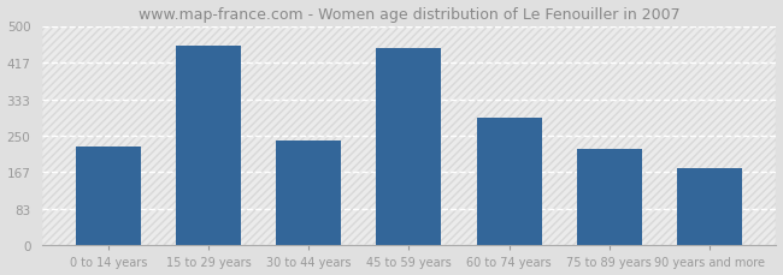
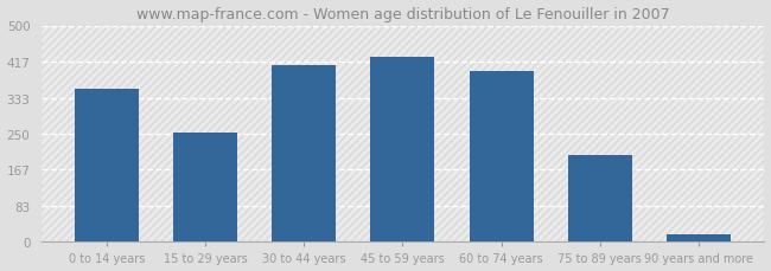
0 to 14 years: 225 -> 355
15 to 29 years: 455 -> 253
30 to 44 years: 240 -> 408
45 to 59 years: 450 -> 428
60 to 74 years: 290 -> 395
75 to 89 years: 220 -> 200
90 years and more: 175 -> 18
